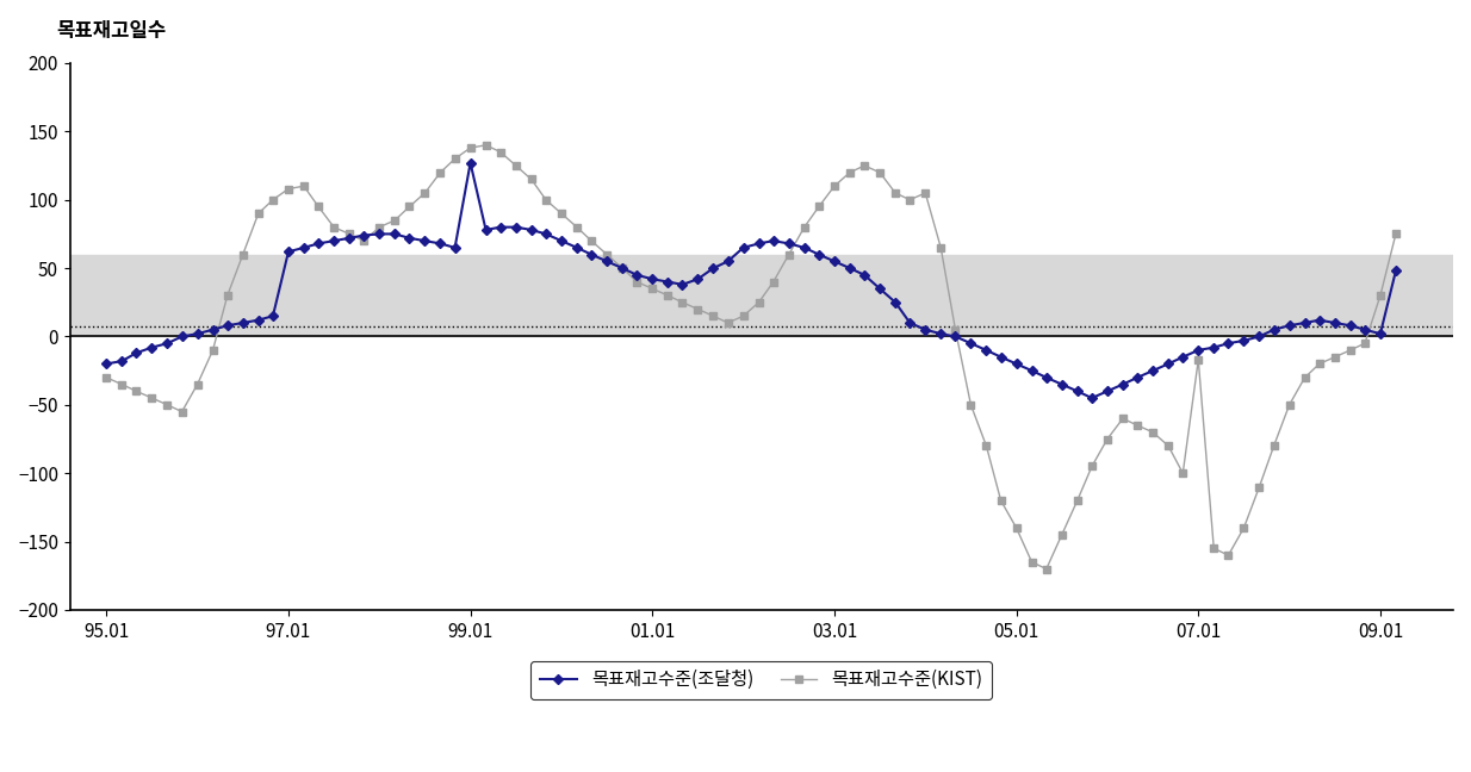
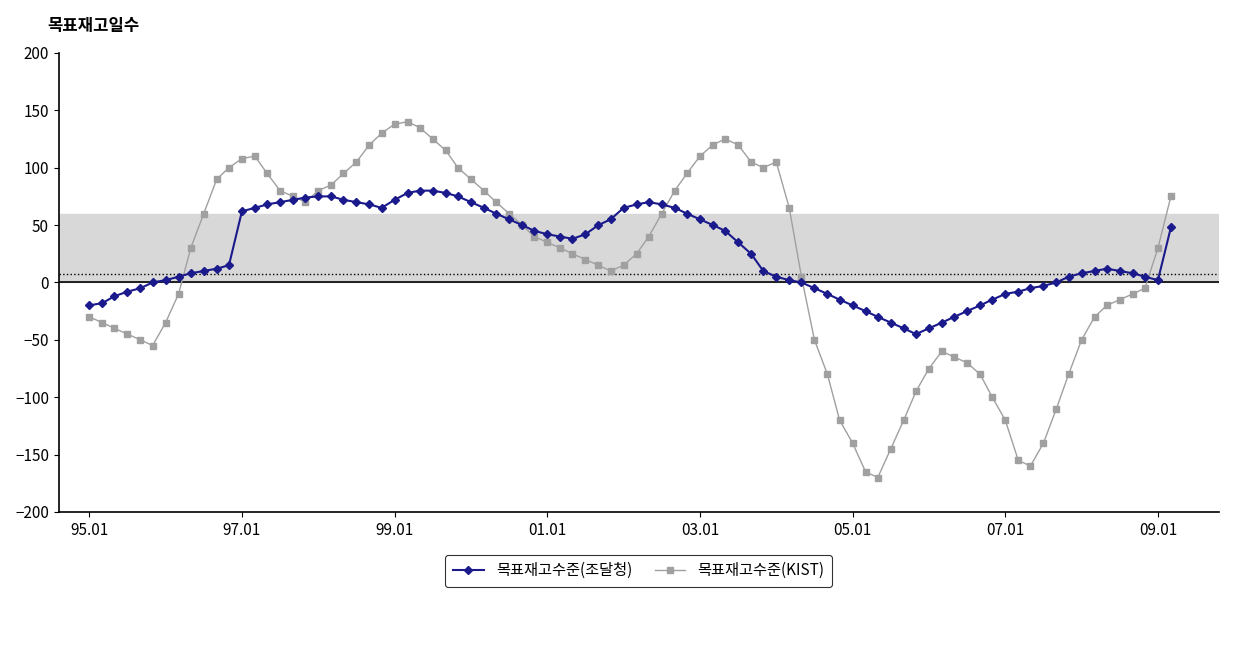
목표재고수준(조달청)/99.01: 127 -> 72
목표재고수준(KIST)/07.01: -17 -> -120
